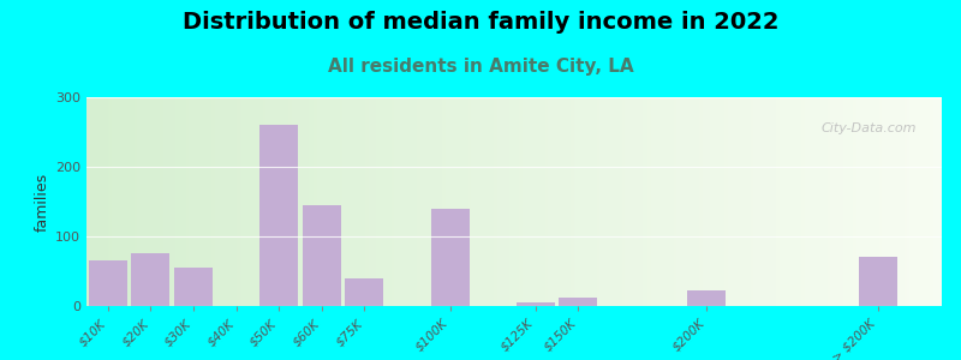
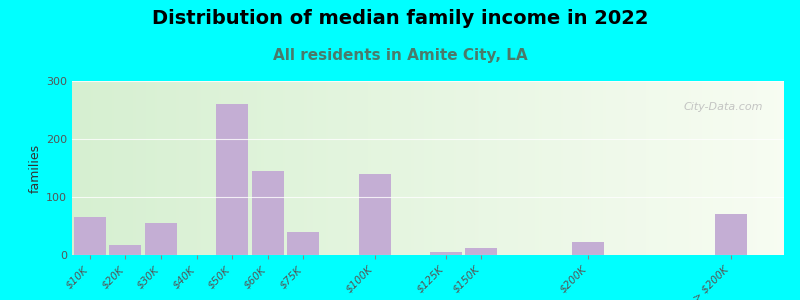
$20K: 76 -> 18
